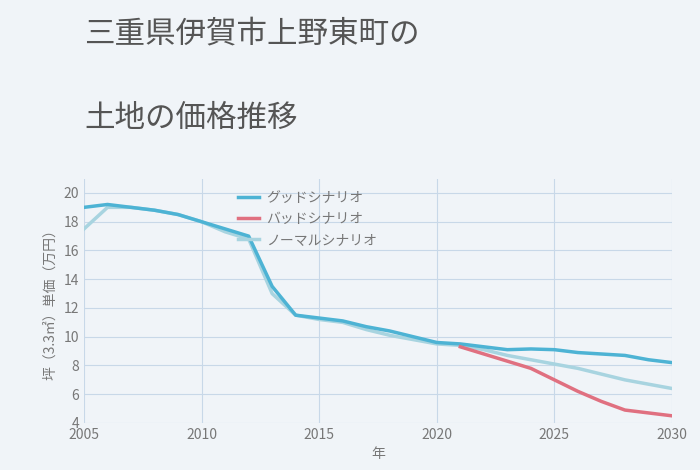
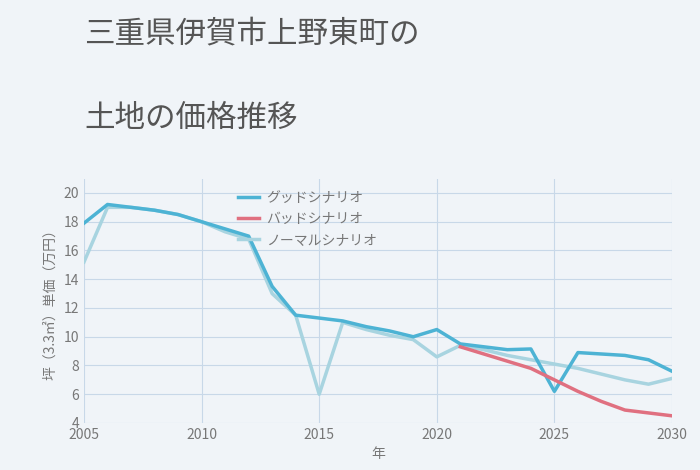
グッドシナリオ/2005: 19.0 -> 17.9
ノーマルシナリオ/2005: 17.5 -> 15.2
ノーマルシナリオ/2015: 11.2 -> 6.0
グッドシナリオ/2020: 9.6 -> 10.5
ノーマルシナリオ/2020: 9.5 -> 8.6
グッドシナリオ/2025: 9.1 -> 6.2
グッドシナリオ/2030: 8.2 -> 7.6
ノーマルシナリオ/2030: 6.4 -> 7.1
